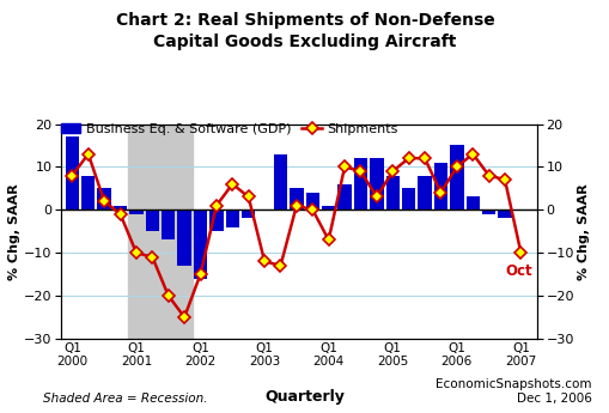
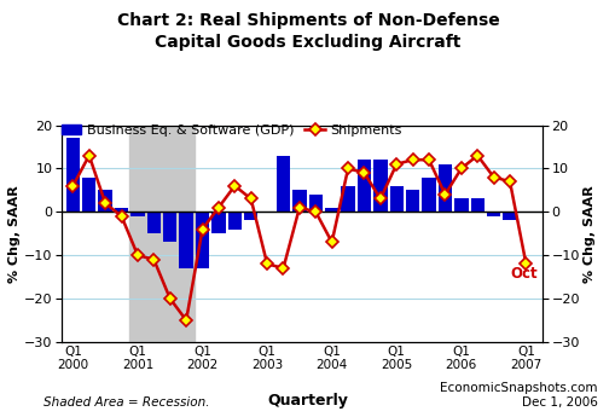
Shipments/Q1 2000: 8 -> 6
Business Eq. & Software (GDP)/Q1 2002: -16 -> -13
Shipments/Q1 2002: -15 -> -4
Business Eq. & Software (GDP)/Q1 2005: 8 -> 6
Shipments/Q1 2005: 9 -> 11
Business Eq. & Software (GDP)/Q1 2006: 15 -> 3
Shipments/Q1 2007: -10 -> -12
